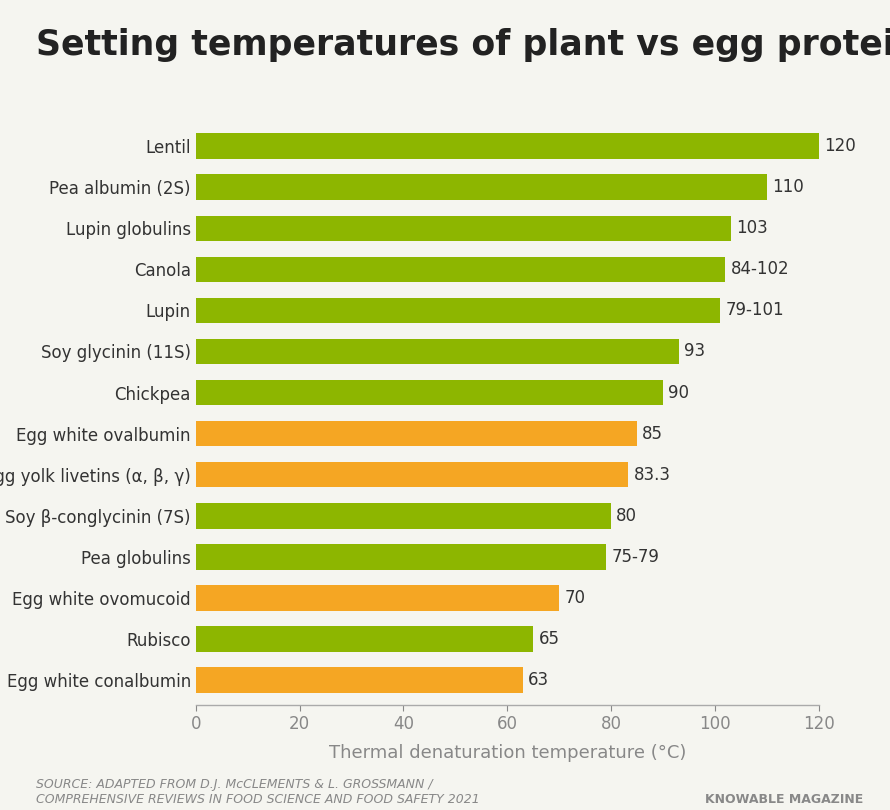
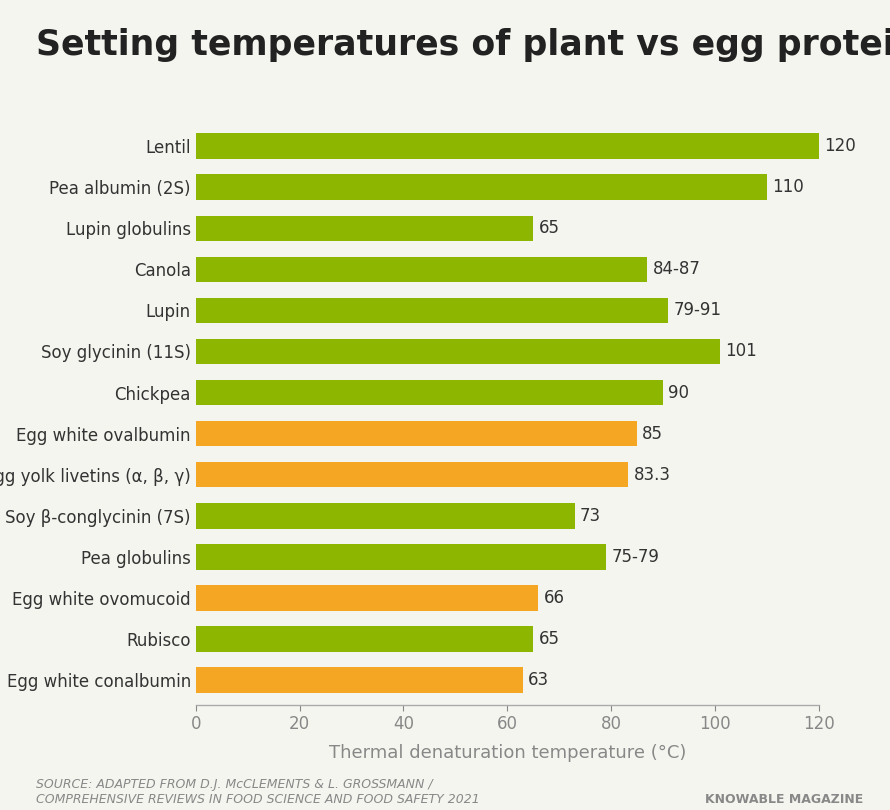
Lupin globulins: 103 -> 65
Canola: 102 -> 87
Lupin: 101 -> 91
Soy glycinin (11S): 93 -> 101
Soy β-conglycinin (7S): 80 -> 73
Egg white ovomucoid: 70 -> 66
